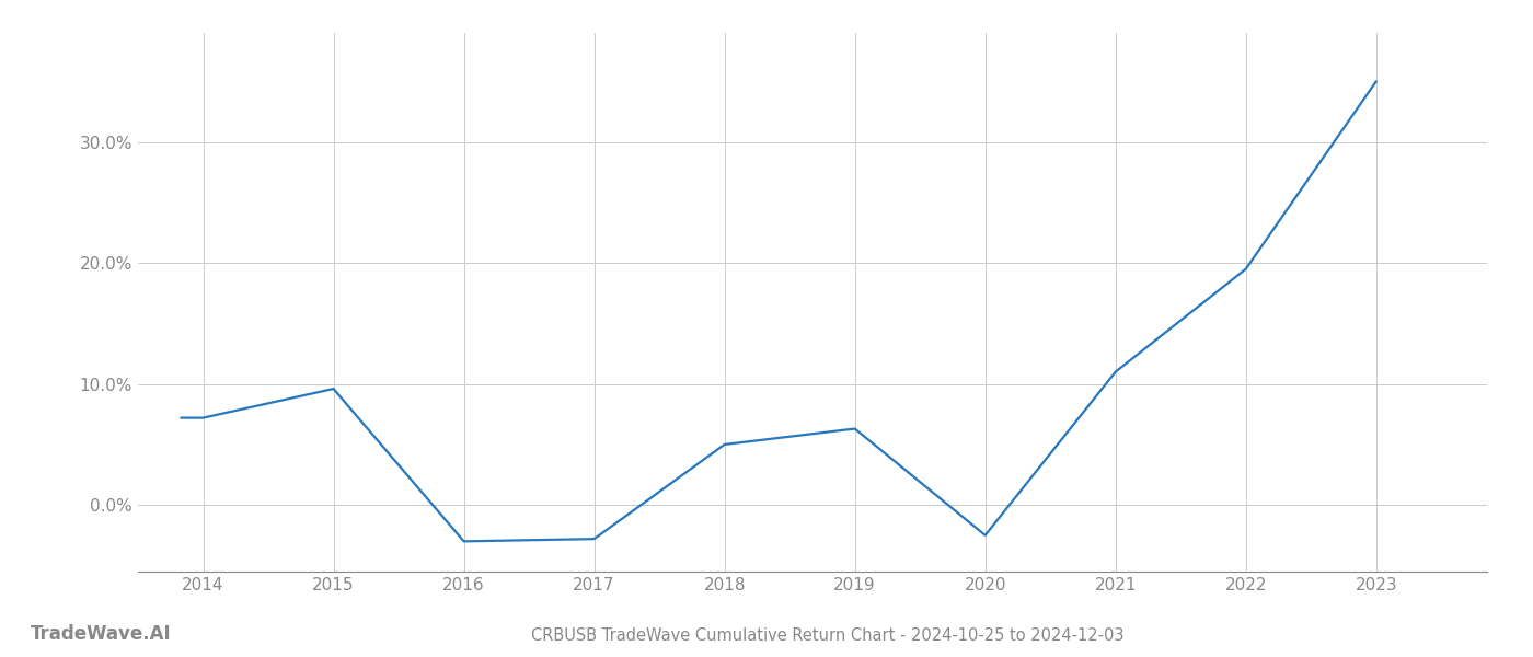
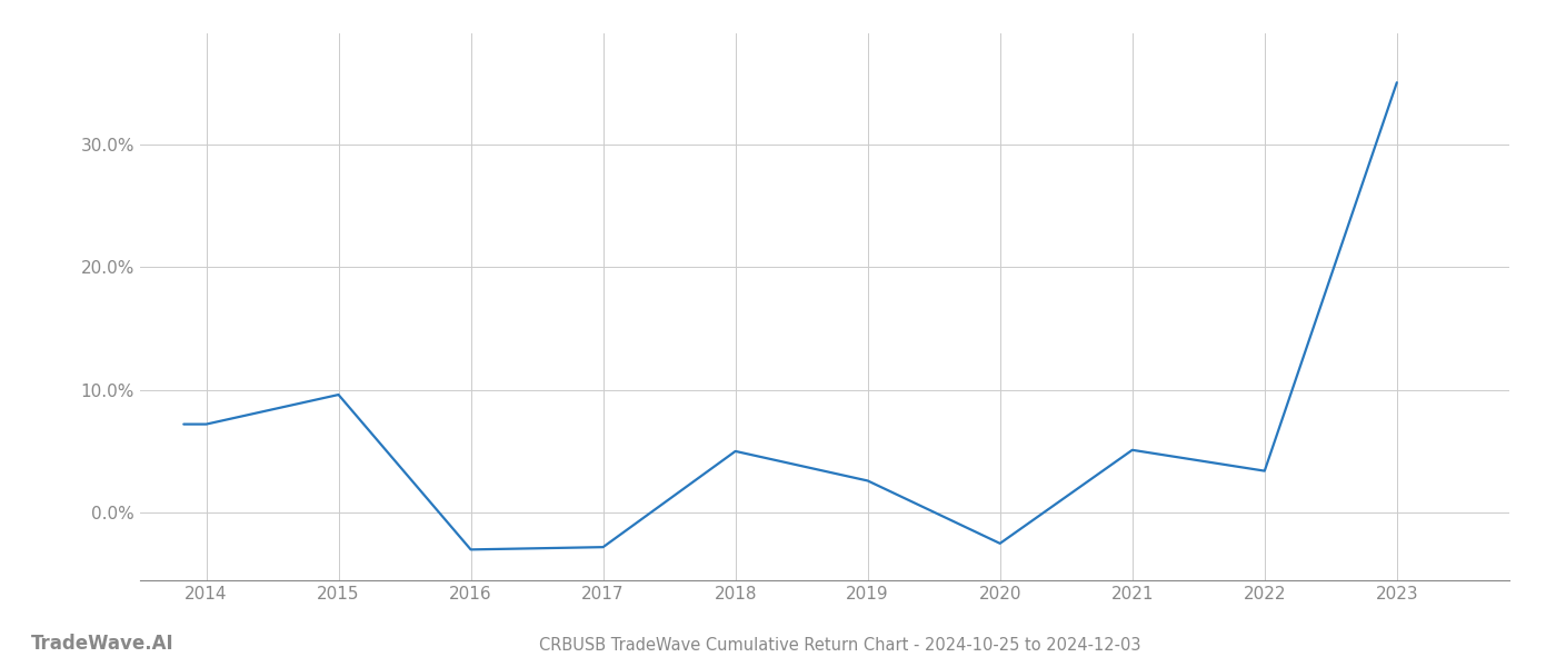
2019: 6.3% -> 2.6%
2021: 11.0% -> 5.1%
2022: 19.5% -> 3.4%
